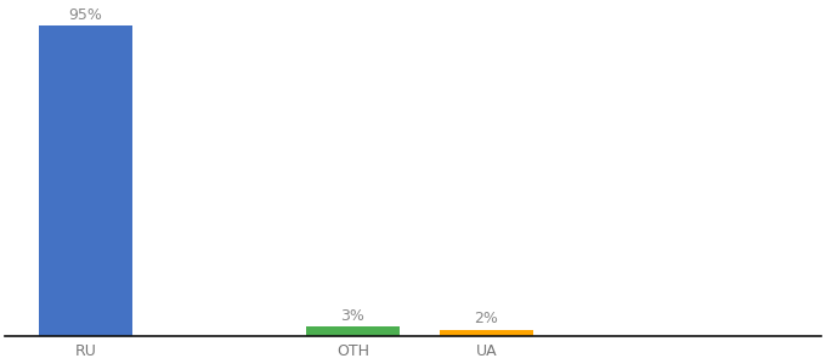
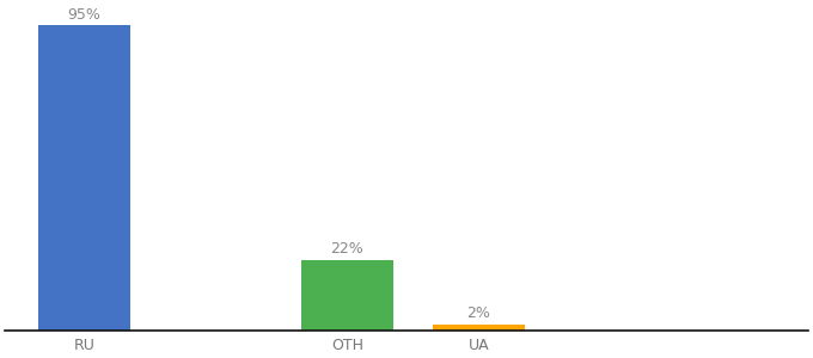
OTH: 3% -> 22%
